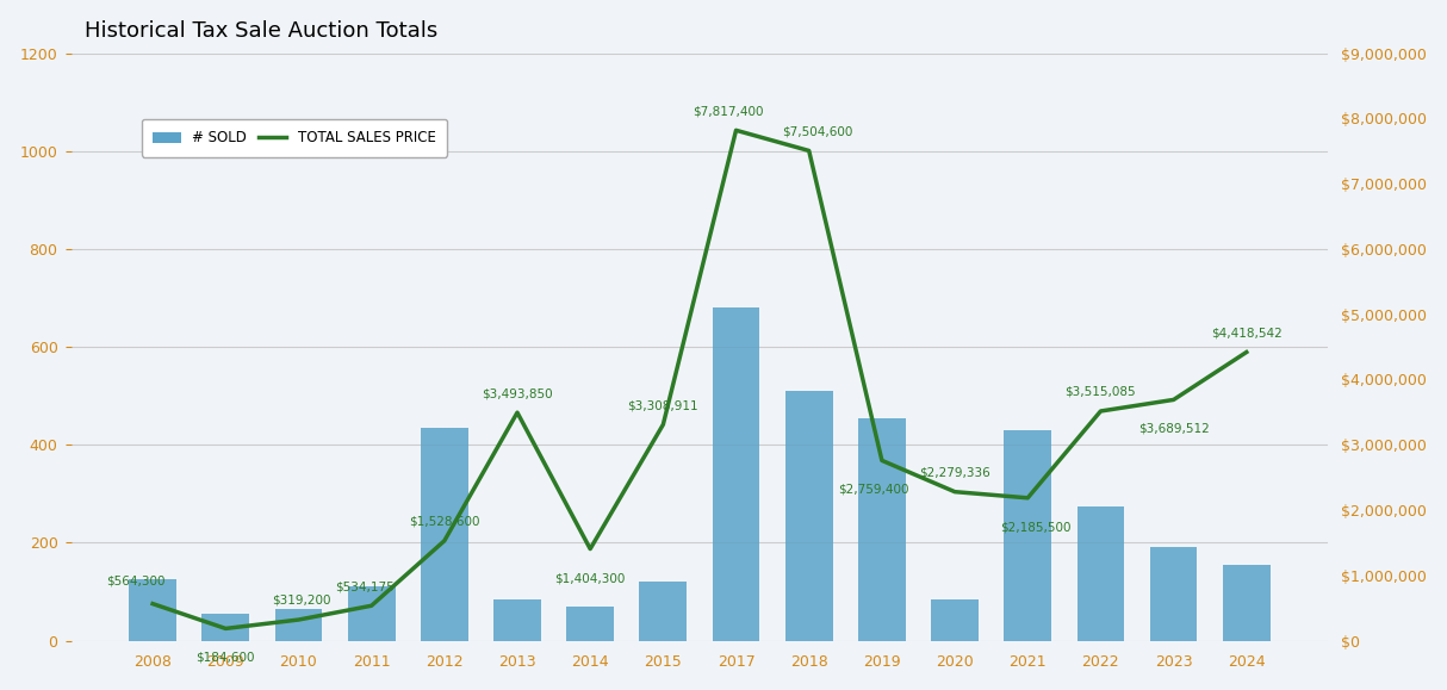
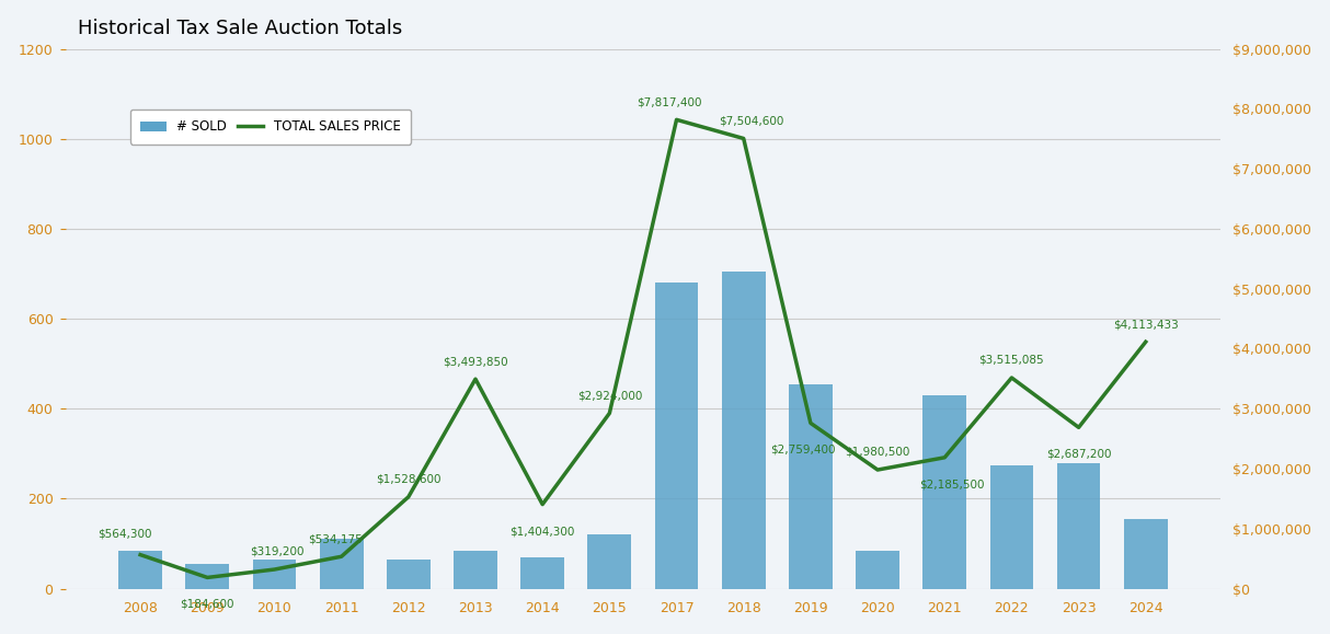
# SOLD/2008: 125 -> 85
# SOLD/2012: 435 -> 65
TOTAL SALES PRICE/2015: $3,308,911 -> $2,924,000
# SOLD/2018: 510 -> 705
TOTAL SALES PRICE/2020: $2,279,336 -> $1,980,500
# SOLD/2023: 190 -> 280
TOTAL SALES PRICE/2023: $3,689,512 -> $2,687,200
TOTAL SALES PRICE/2024: $4,418,542 -> $4,113,433
